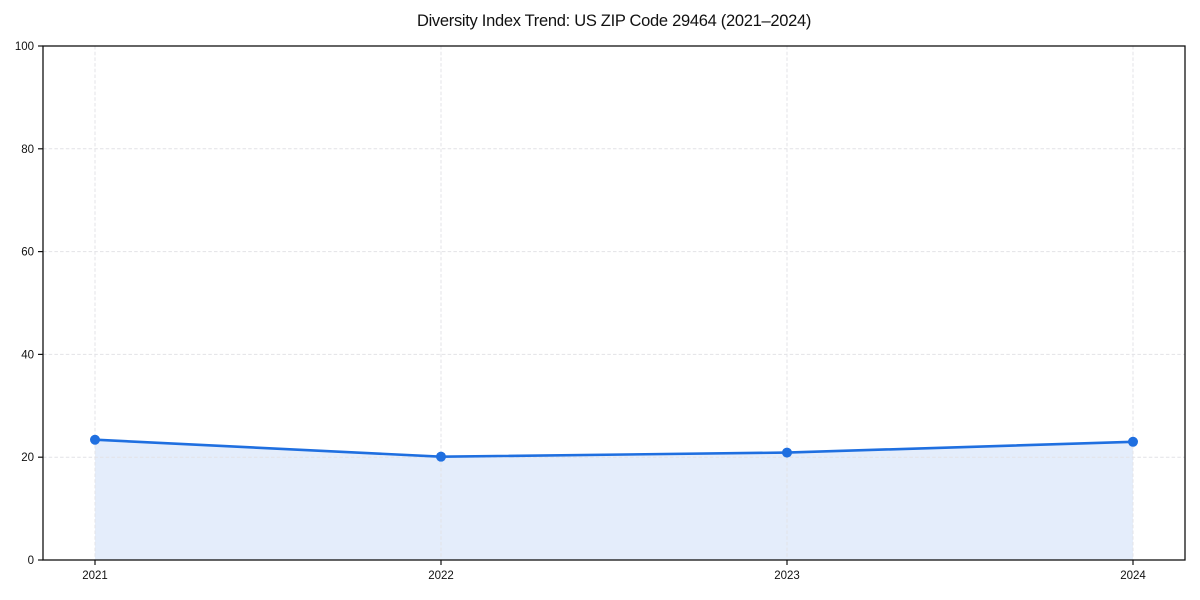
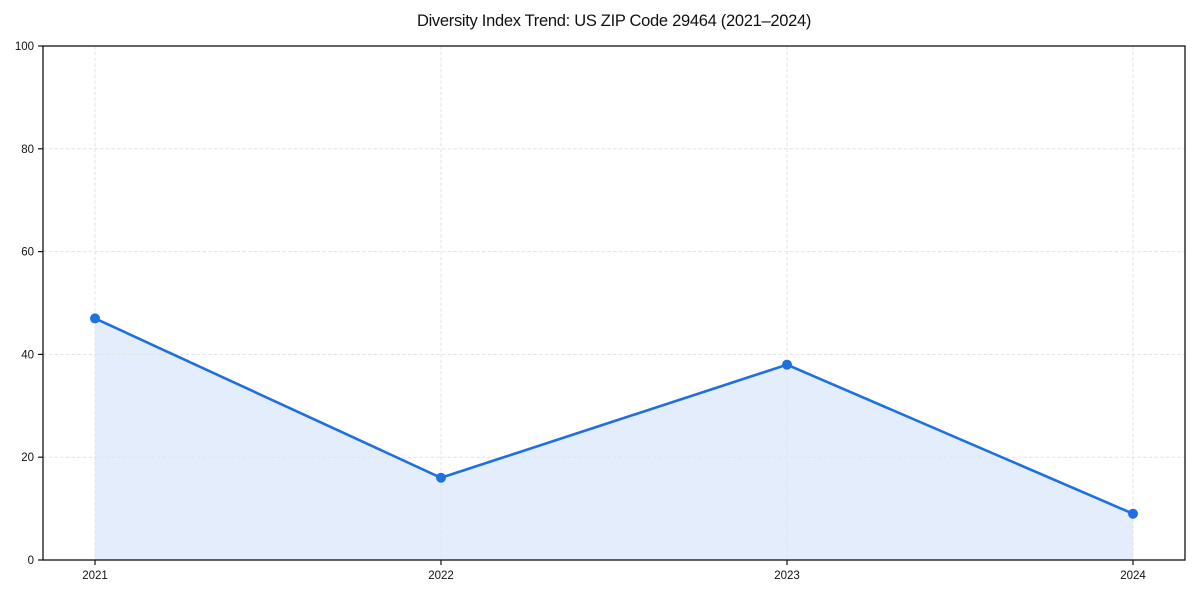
2021: 23 -> 47
2022: 20 -> 16
2023: 21 -> 38
2024: 23 -> 9
